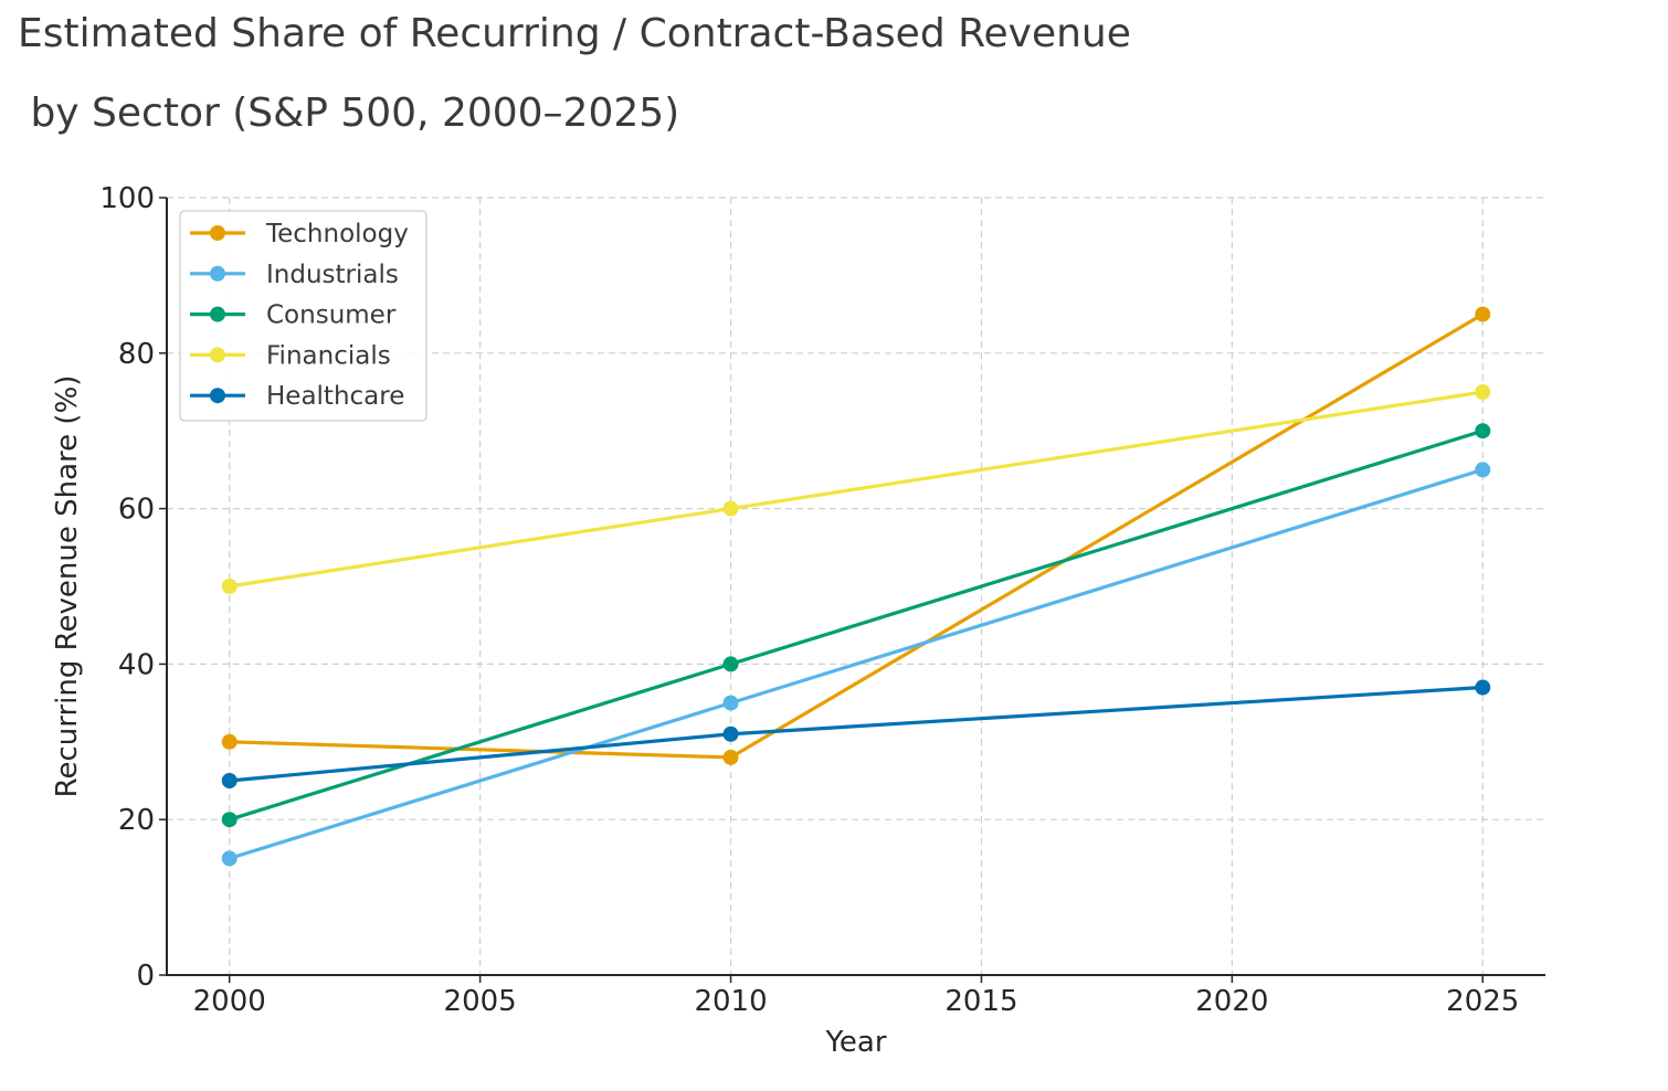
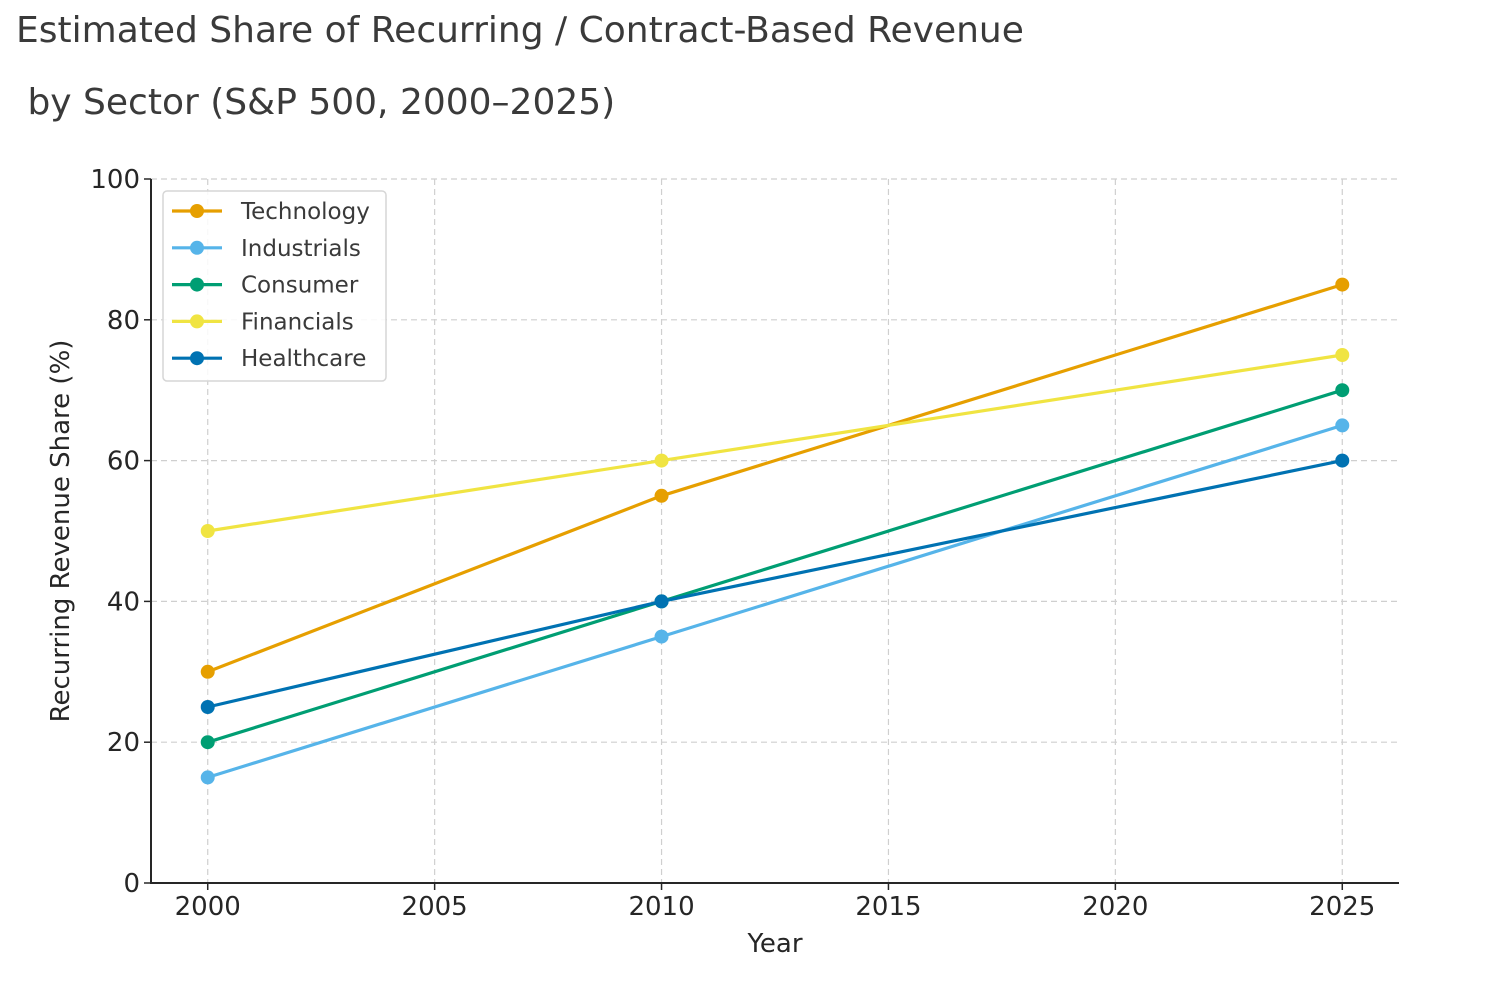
Technology/2010: 28 -> 55
Healthcare/2010: 31 -> 40
Healthcare/2025: 37 -> 60
